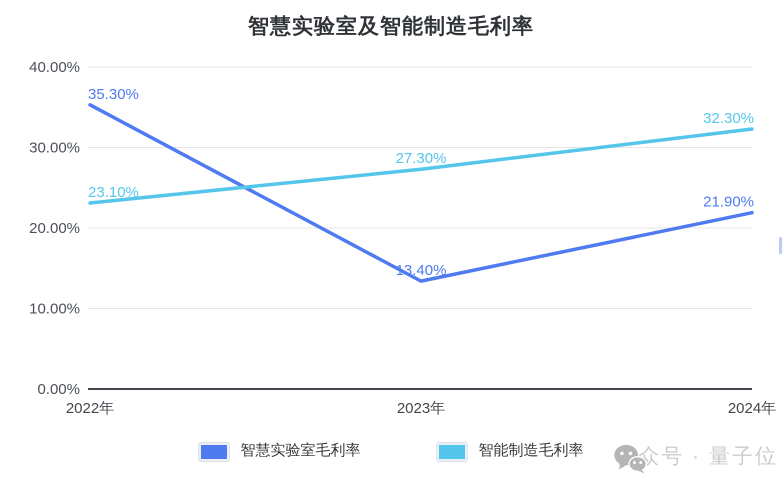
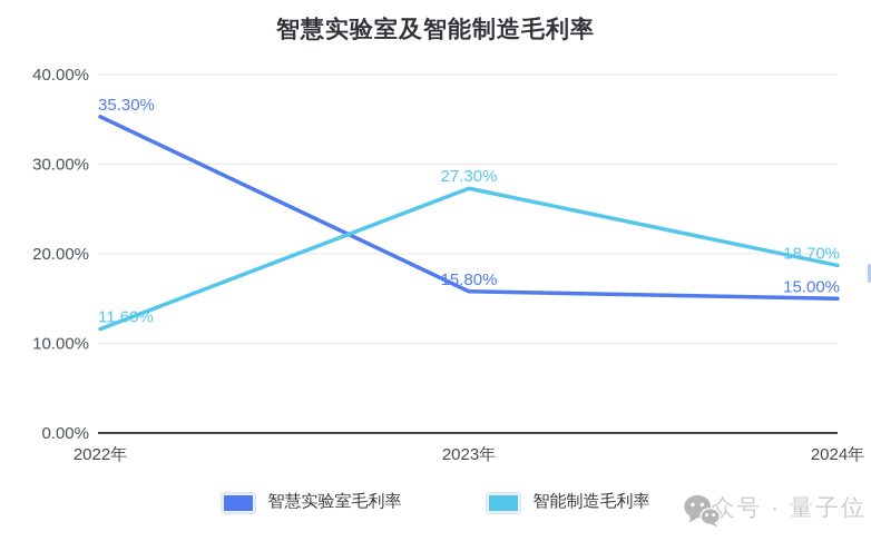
智能制造毛利率/2022年: 23.10% -> 11.60%
智慧实验室毛利率/2023年: 13.40% -> 15.80%
智慧实验室毛利率/2024年: 21.90% -> 15.00%
智能制造毛利率/2024年: 32.30% -> 18.70%
